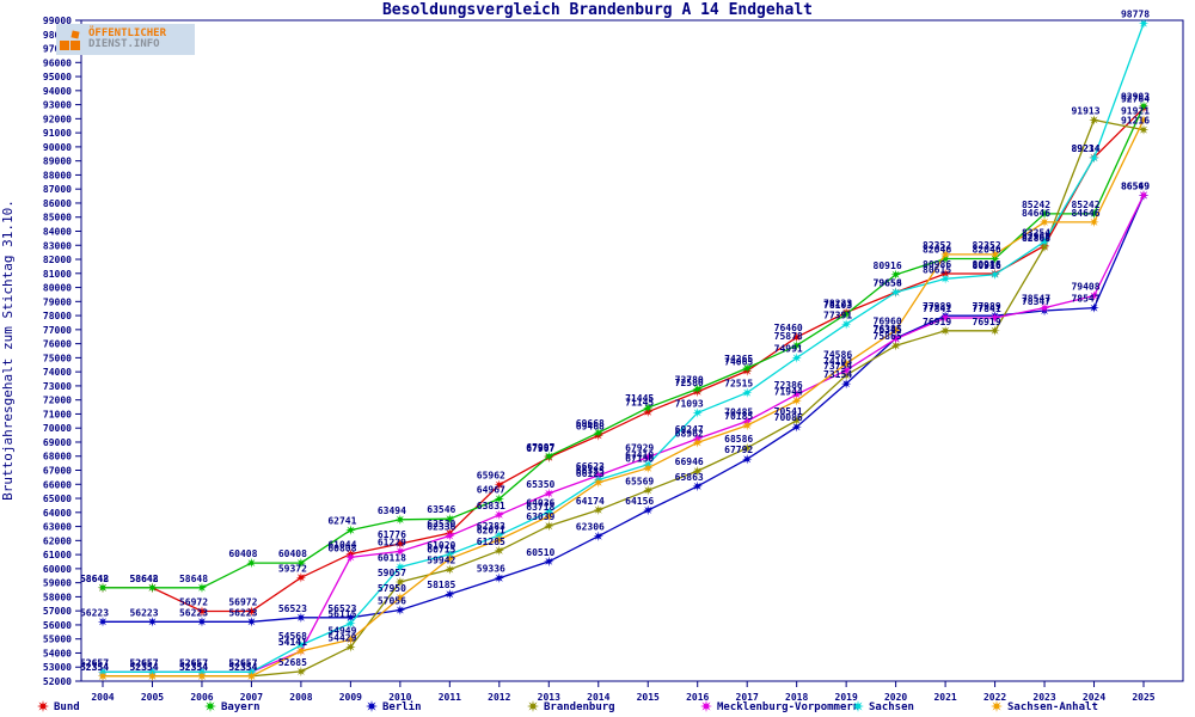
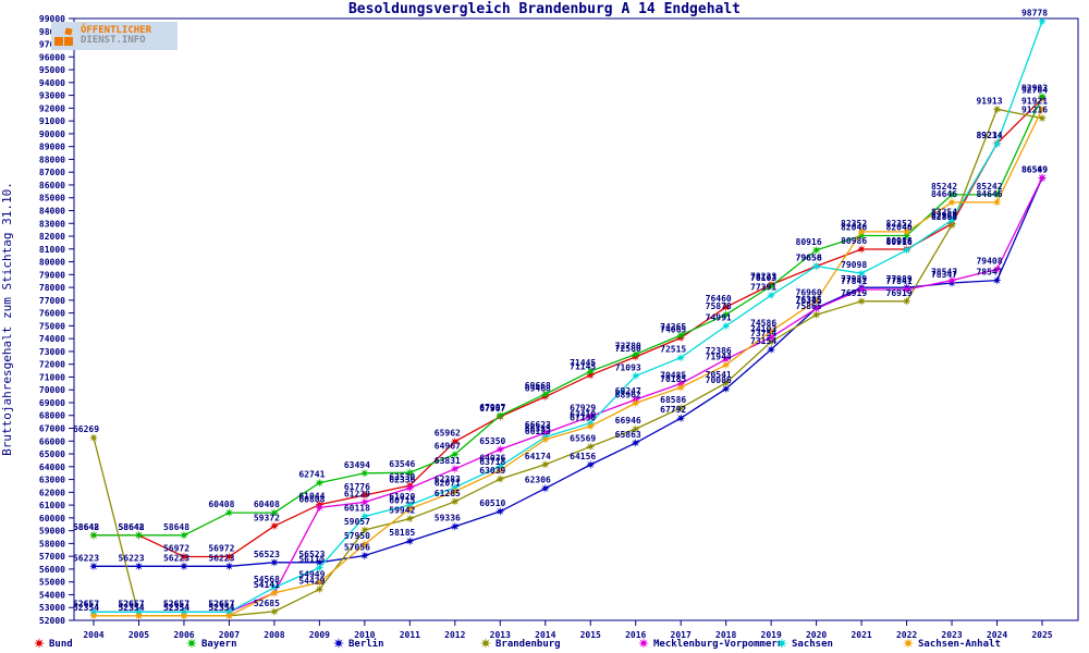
Brandenburg/2004: 52354 -> 66269
Sachsen/2021: 80615 -> 79098
